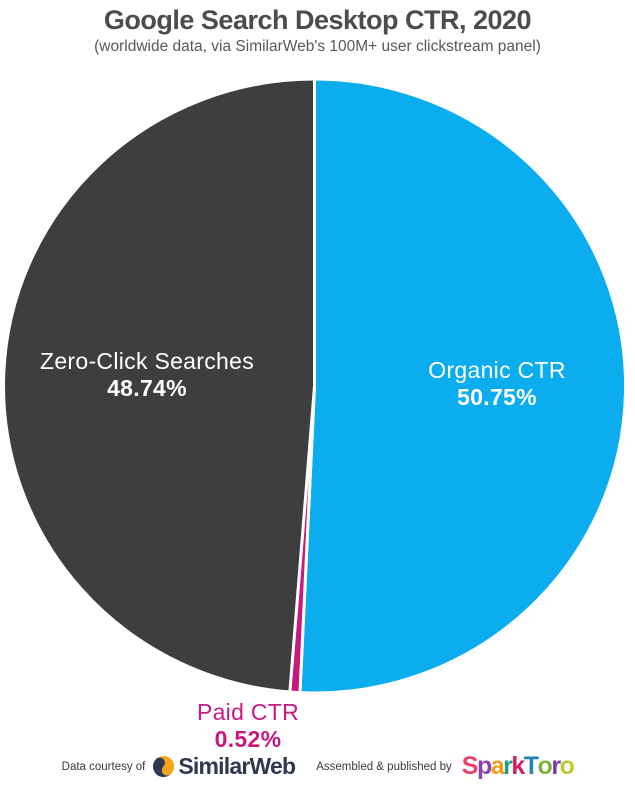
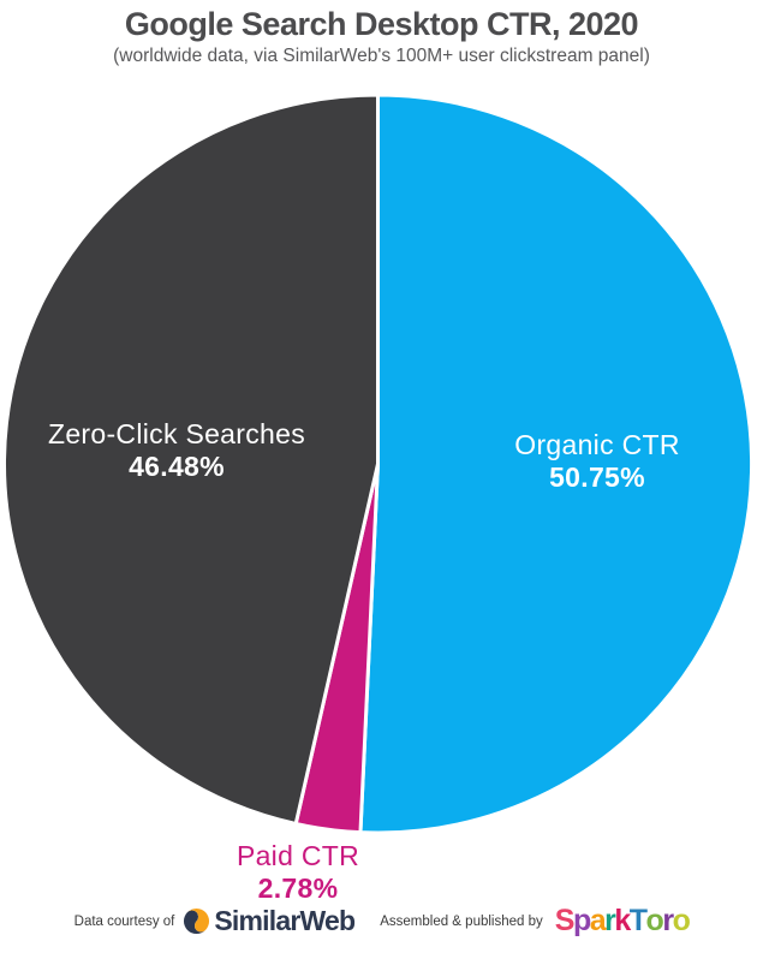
Paid CTR: 0.52% -> 2.78%
Zero-Click Searches: 48.74% -> 46.48%
